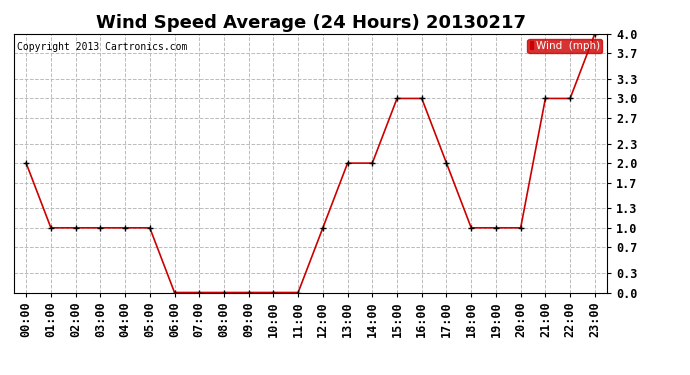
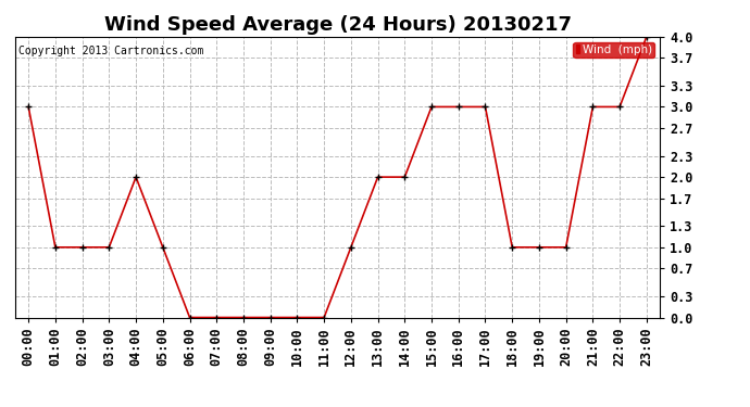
00:00: 2 -> 3
04:00: 1 -> 2
17:00: 2 -> 3
